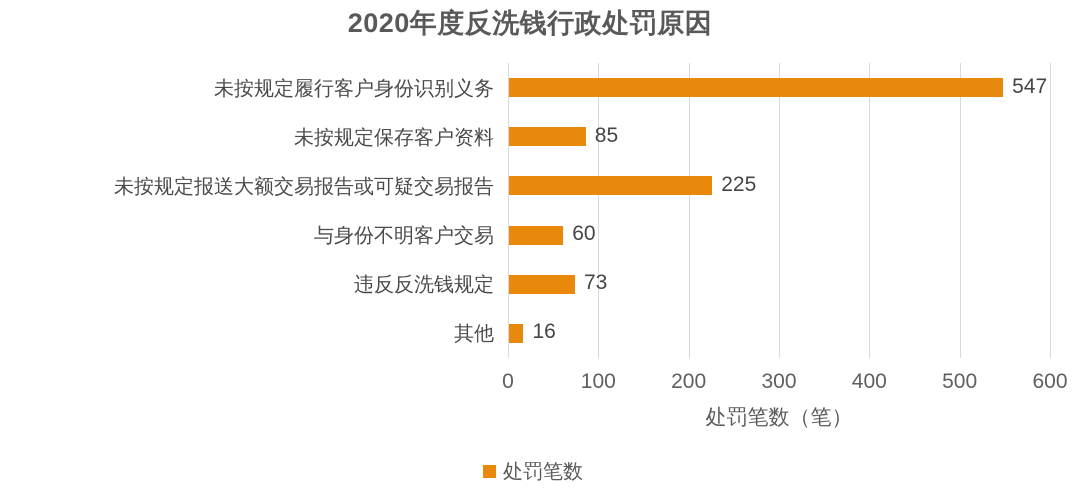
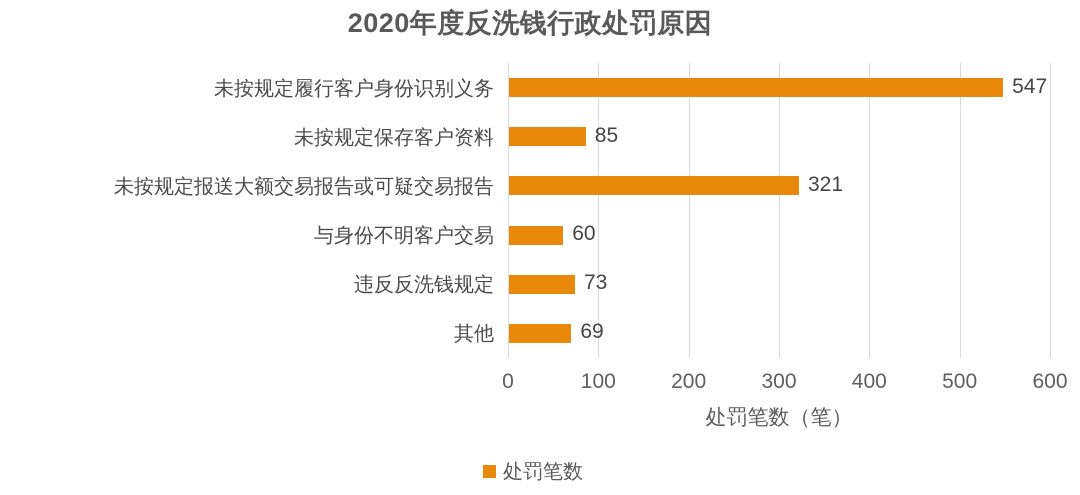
未按规定报送大额交易报告或可疑交易报告: 225 -> 321
其他: 16 -> 69
